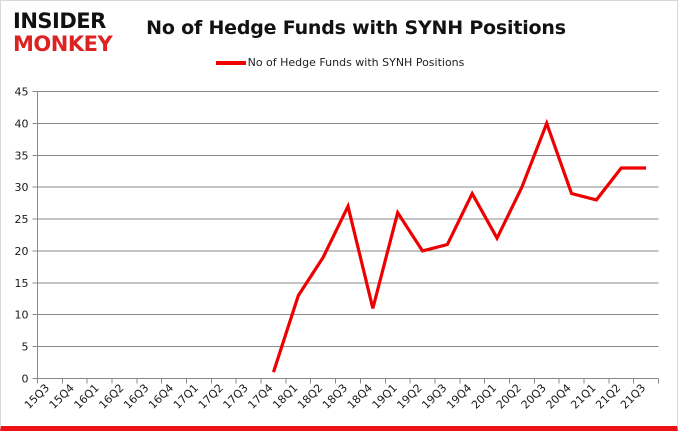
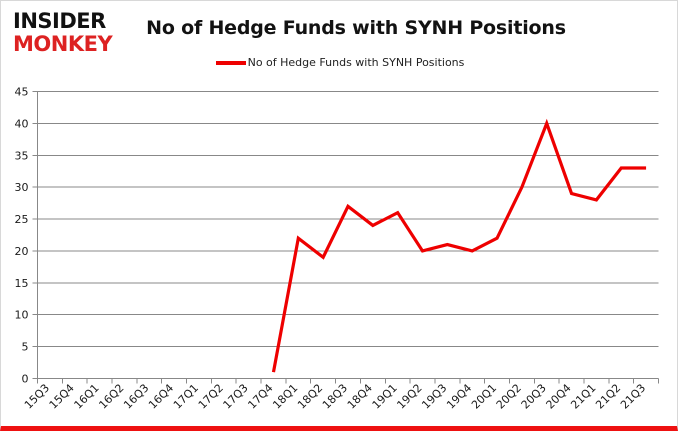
18Q1: 13 -> 22
18Q4: 11 -> 24
19Q4: 29 -> 20
